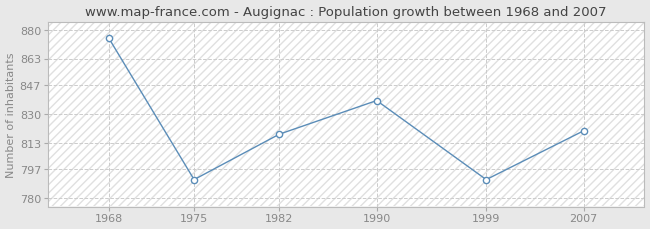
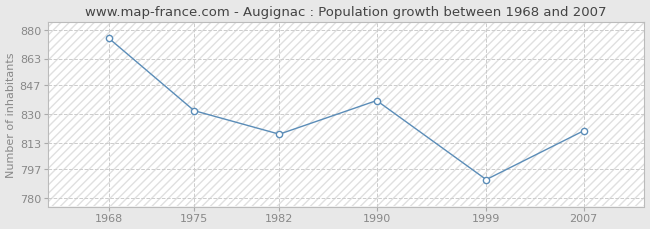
1975: 791 -> 832
